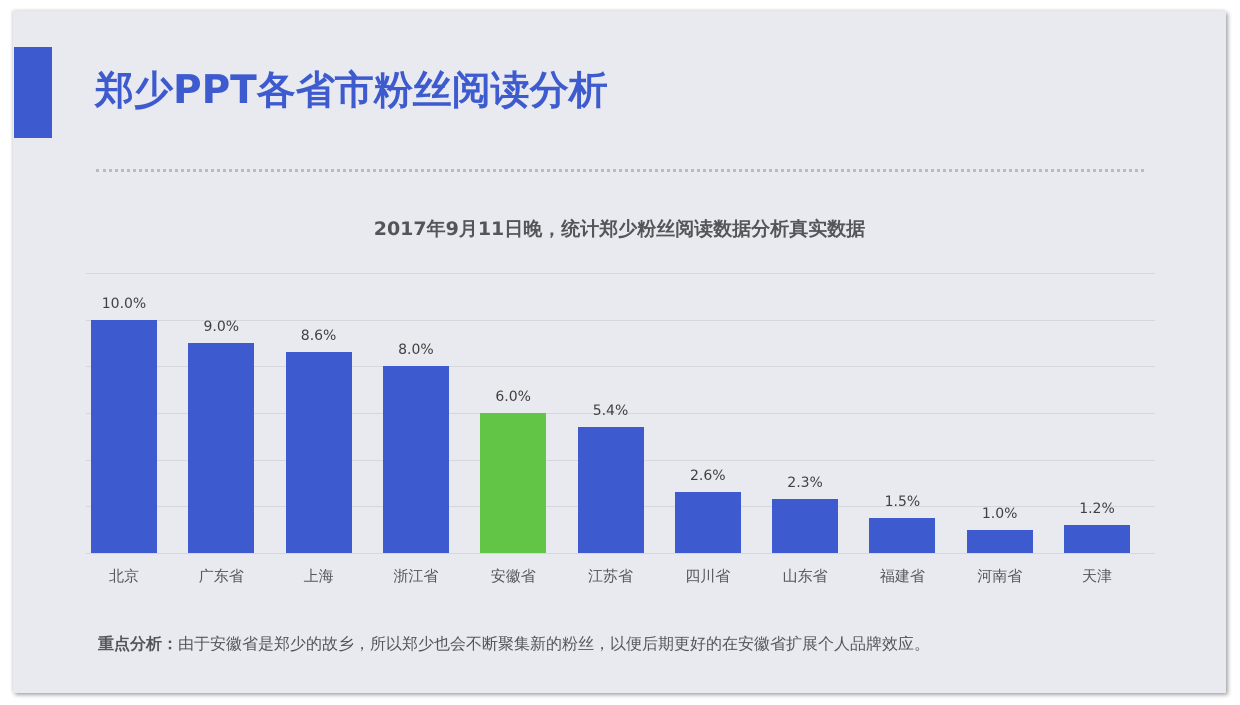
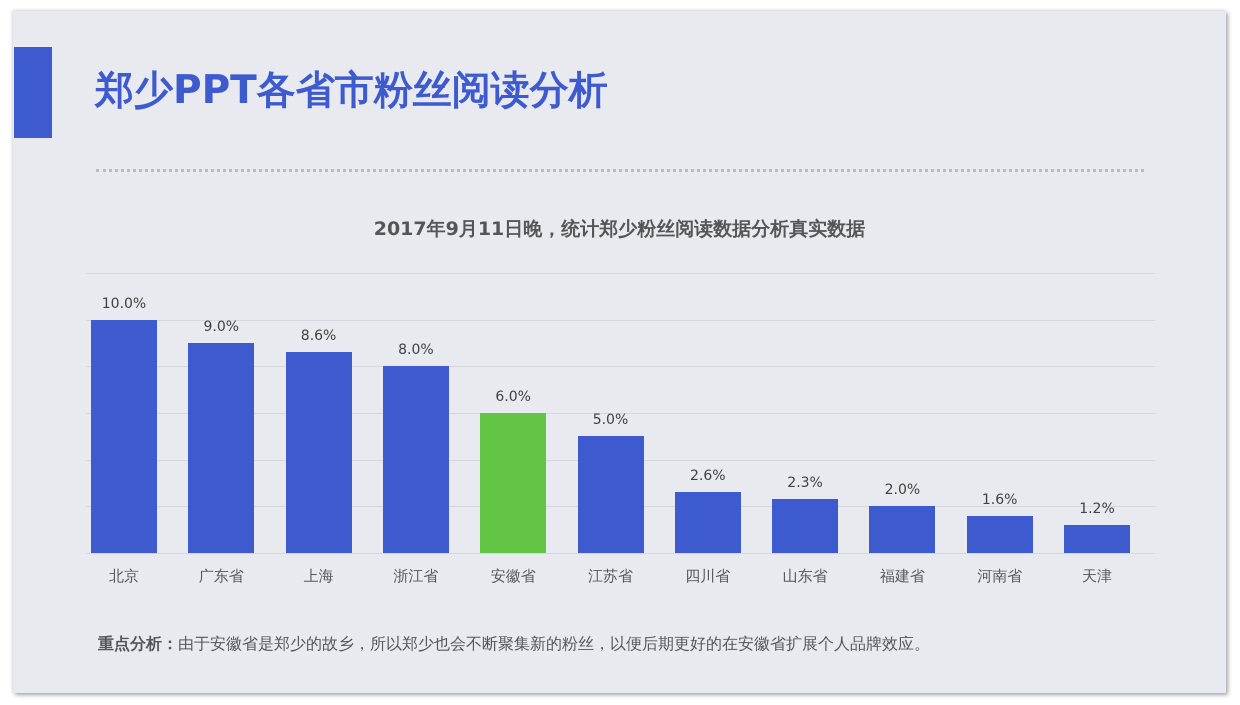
江苏省: 5.4% -> 5.0%
福建省: 1.5% -> 2.0%
河南省: 1.0% -> 1.6%
